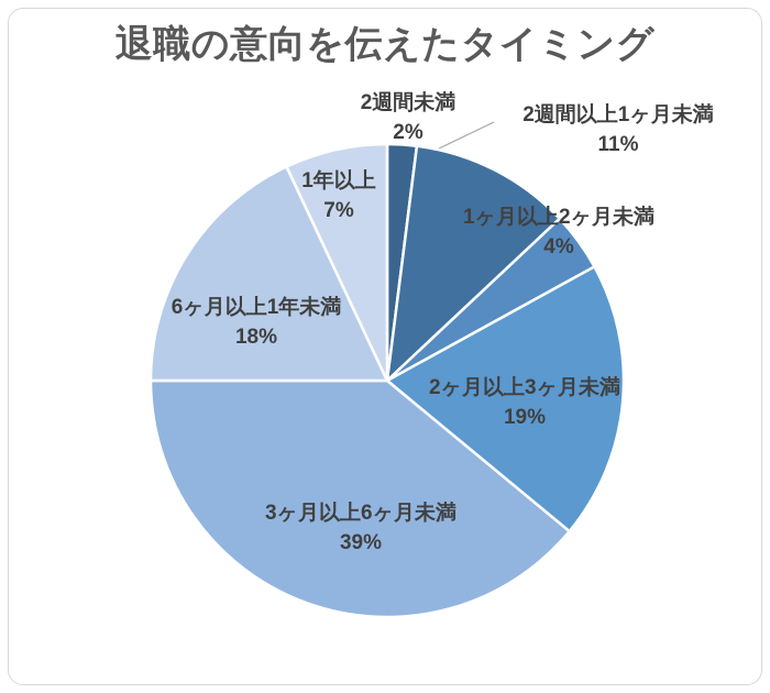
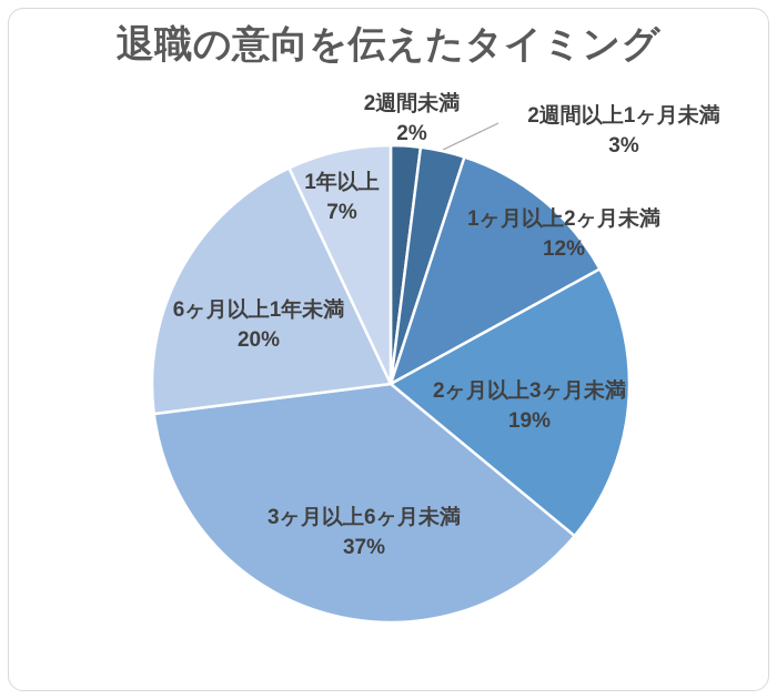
2週間以上1ヶ月未満: 11% -> 3%
1ヶ月以上2ヶ月未満: 4% -> 12%
3ヶ月以上6ヶ月未満: 39% -> 37%
6ヶ月以上1年未満: 18% -> 20%
